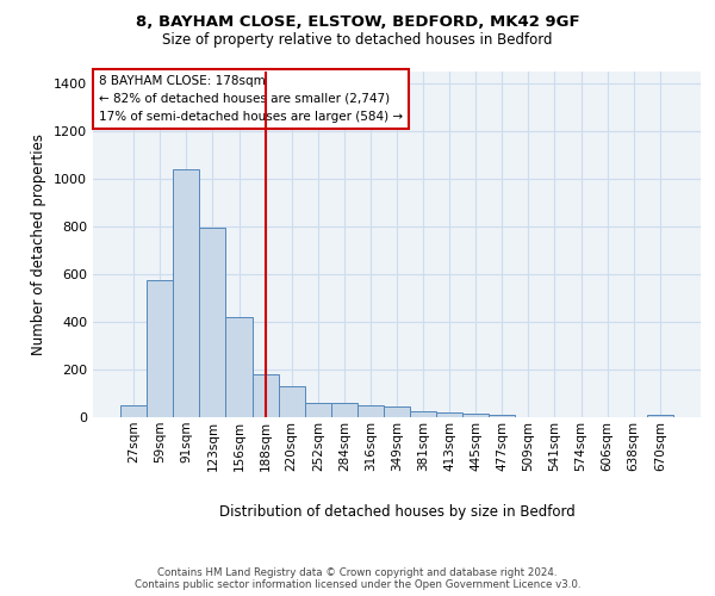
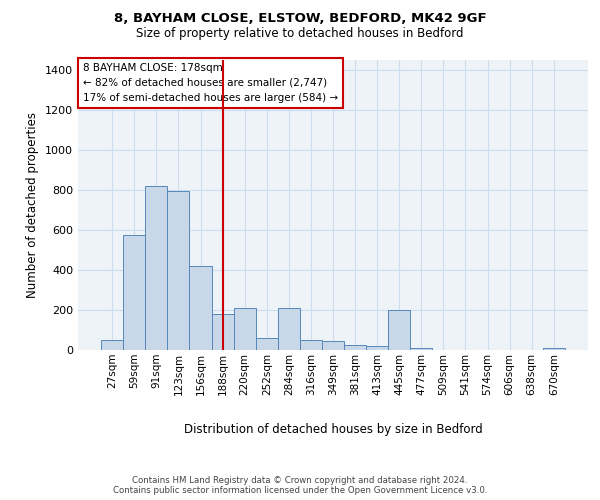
91sqm: 1040 -> 820
220sqm: 130 -> 210
284sqm: 60 -> 210
445sqm: 20 -> 200
